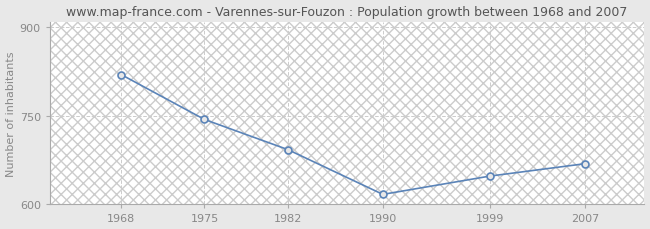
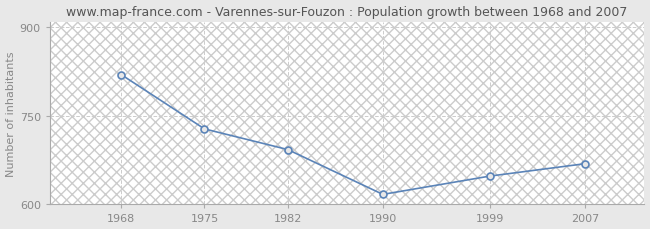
1975: 744 -> 728
